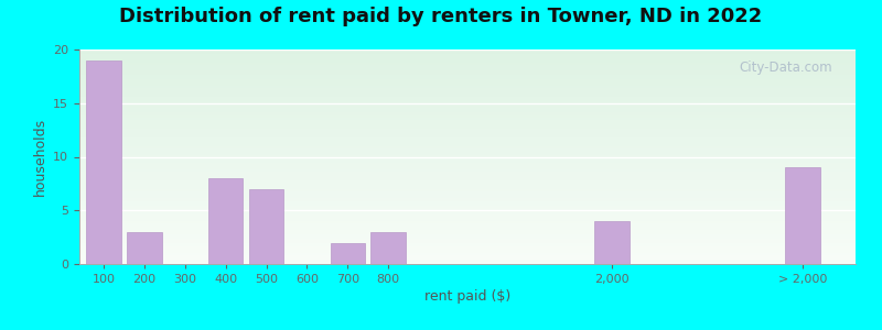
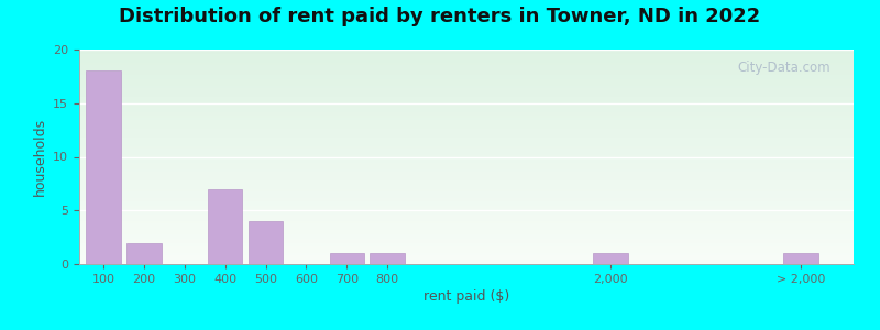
100: 19 -> 18
200: 3 -> 2
400: 8 -> 7
500: 7 -> 4
700: 2 -> 1
800: 3 -> 1
2,000: 4 -> 1
> 2,000: 9 -> 1
